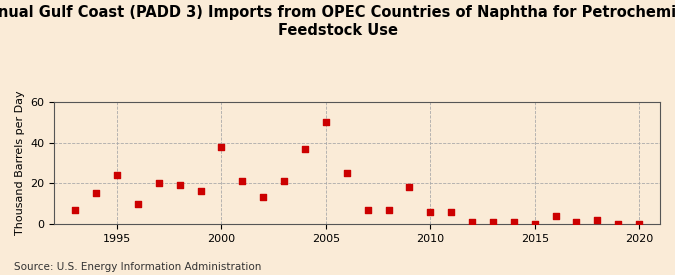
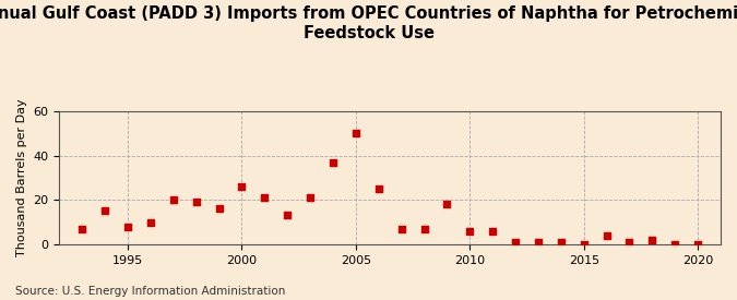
1995: 24 -> 8
2000: 38 -> 26
